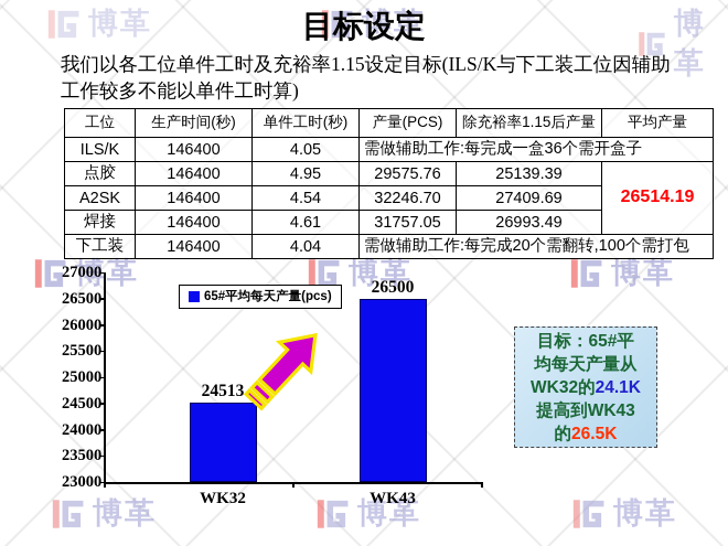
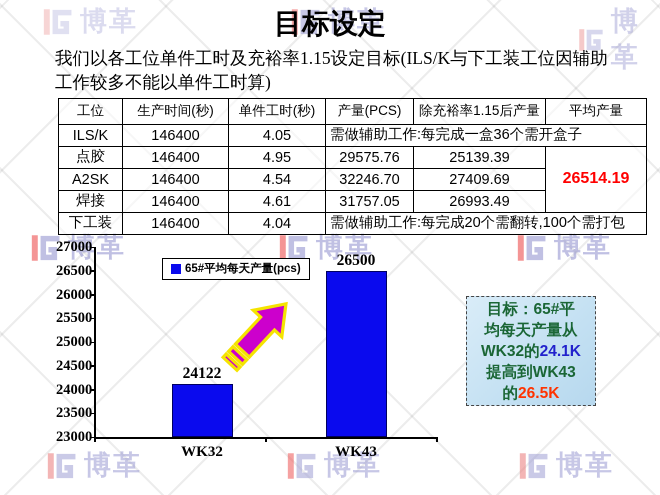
WK32: 24513 -> 24122
